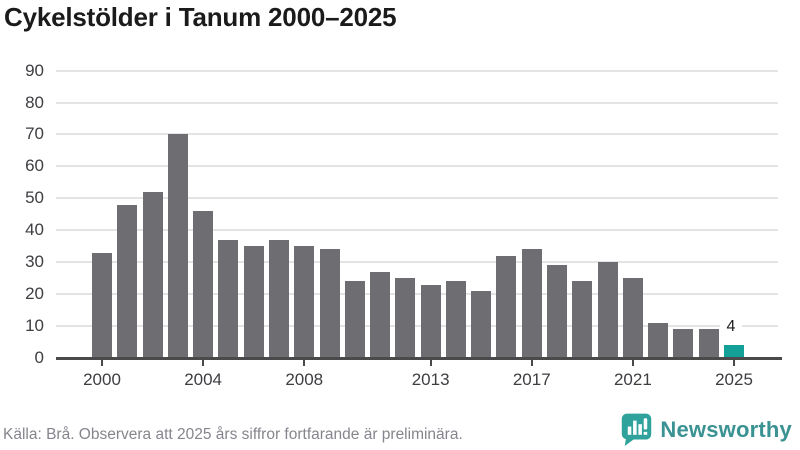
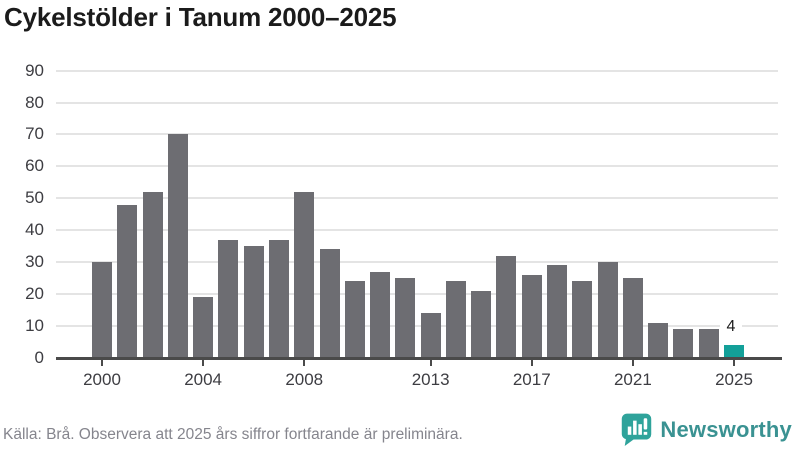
2000: 33 -> 30
2004: 46 -> 19
2008: 35 -> 52
2013: 23 -> 14
2017: 34 -> 26
